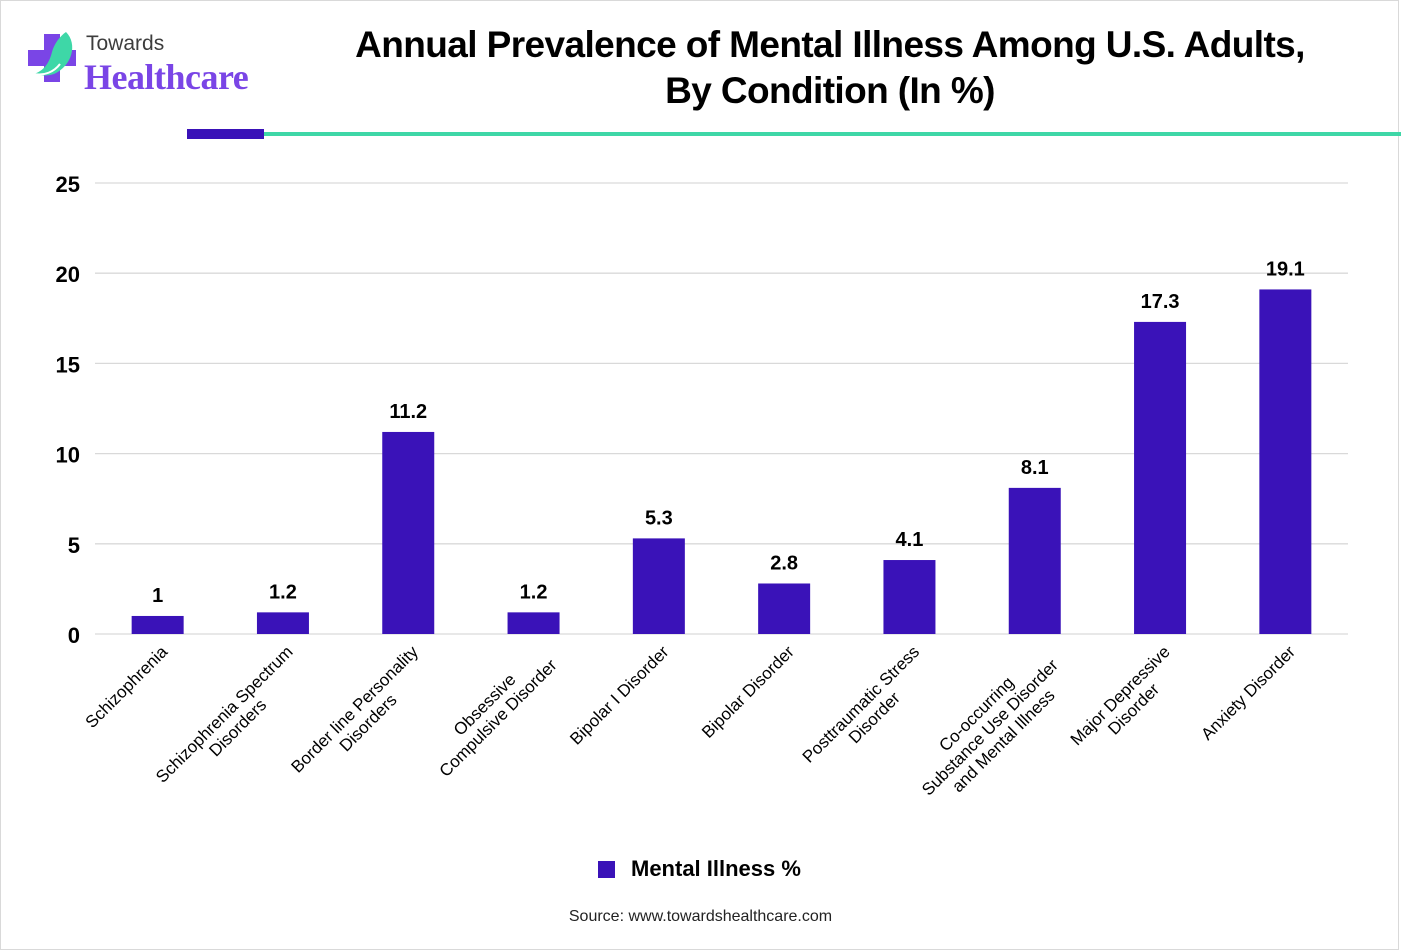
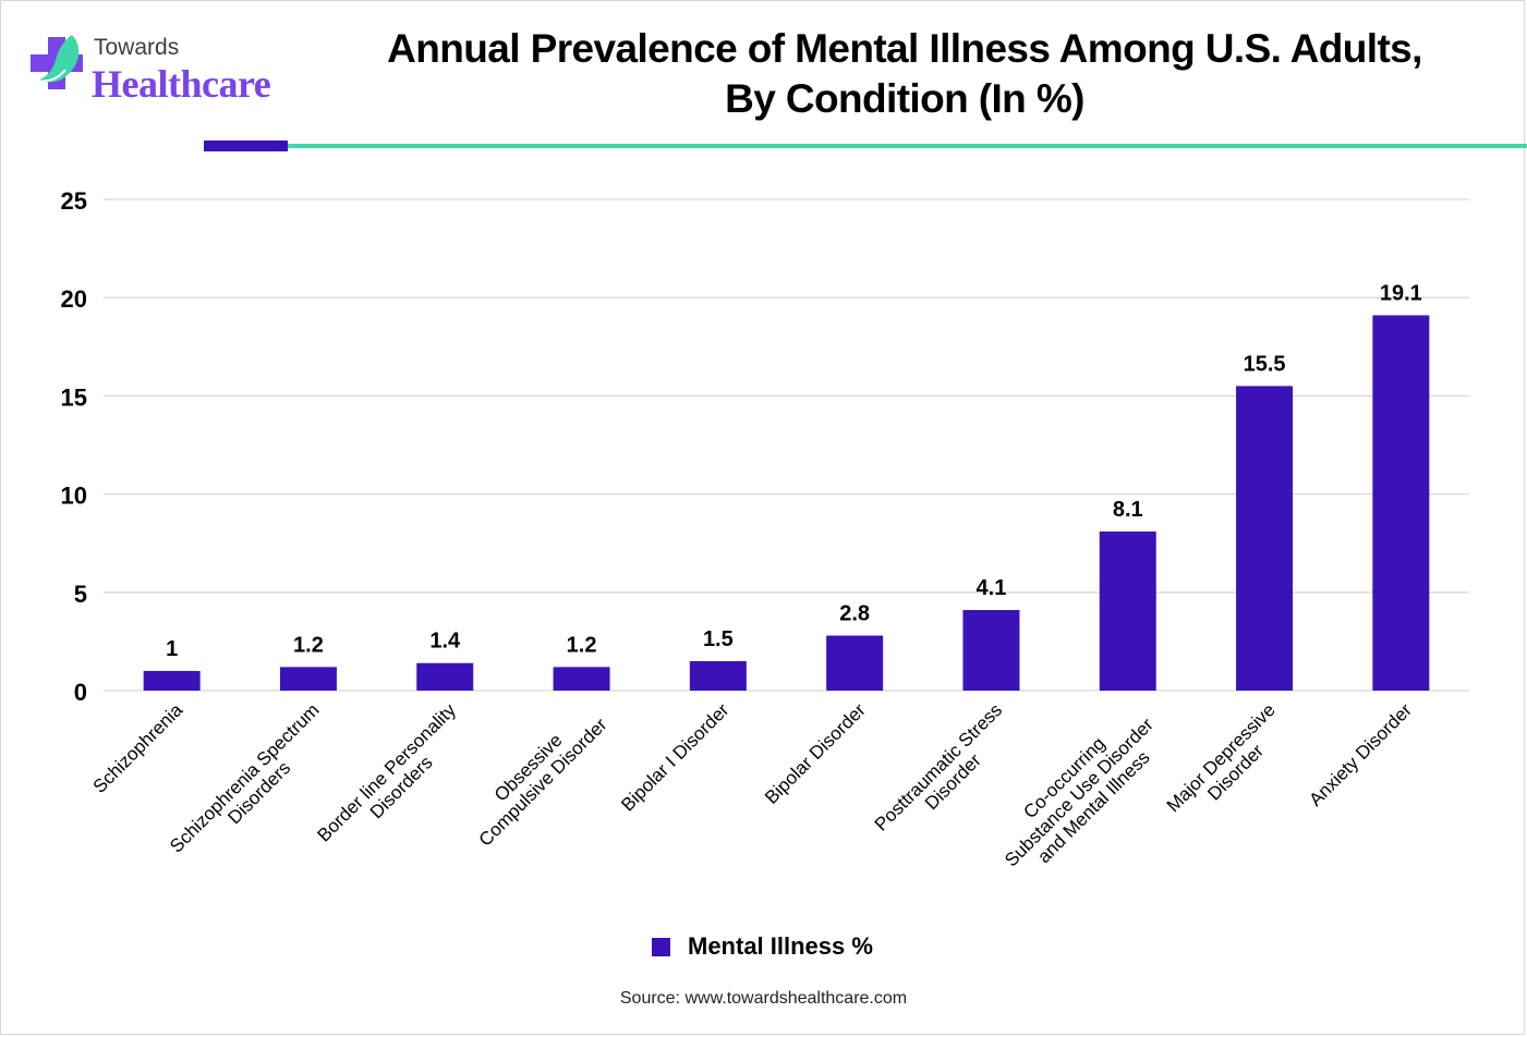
Border line Personality Disorders: 11.2 -> 1.4
Bipolar I Disorder: 5.3 -> 1.5
Major Depressive Disorder: 17.3 -> 15.5
